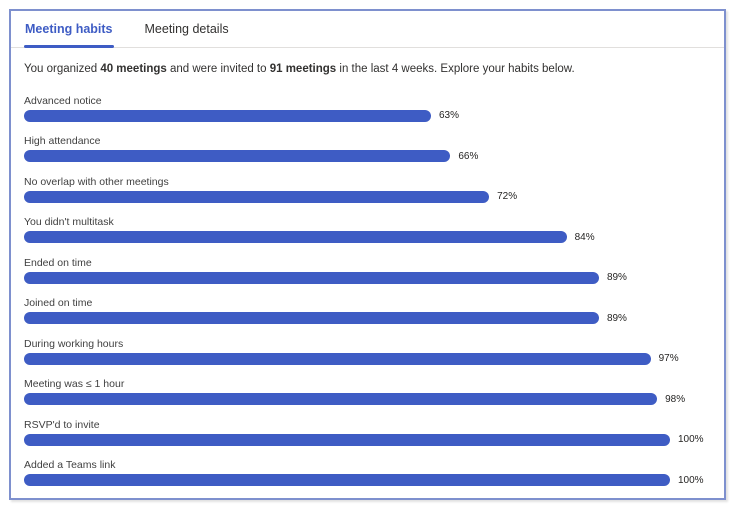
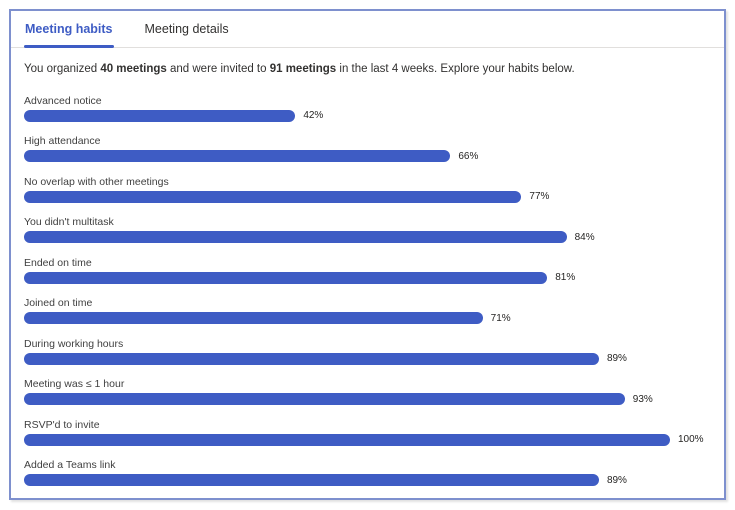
Advanced notice: 63% -> 42%
No overlap with other meetings: 72% -> 77%
Ended on time: 89% -> 81%
Joined on time: 89% -> 71%
During working hours: 97% -> 89%
Meeting was ≤ 1 hour: 98% -> 93%
Added a Teams link: 100% -> 89%
